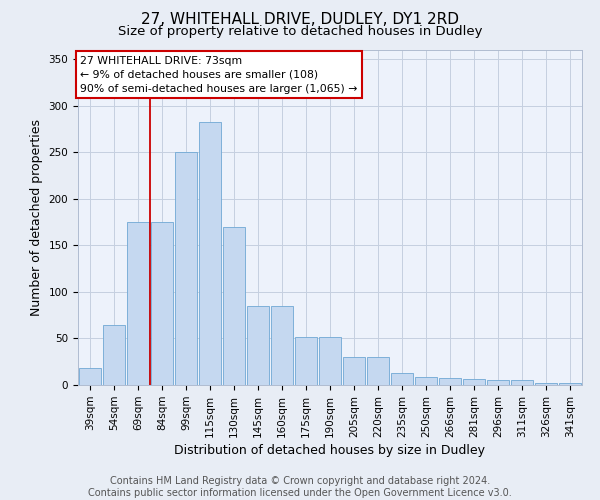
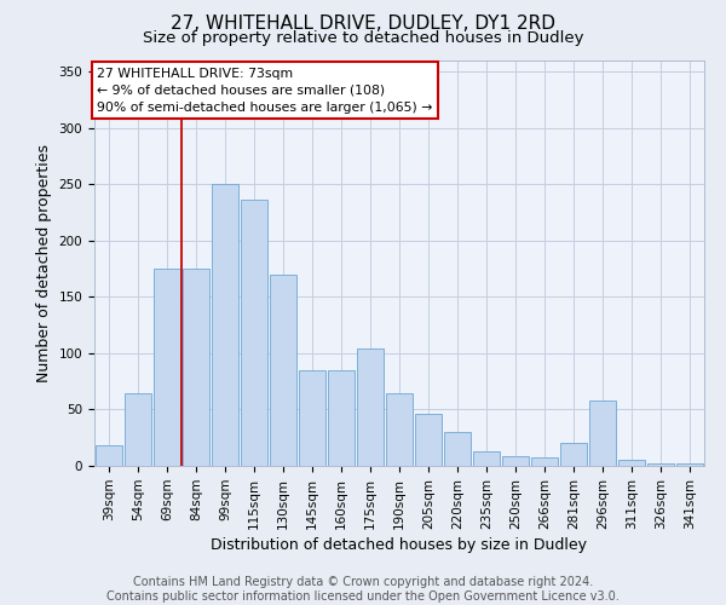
115sqm: 283 -> 236
175sqm: 52 -> 104
190sqm: 52 -> 64
205sqm: 30 -> 46
281sqm: 6 -> 20
296sqm: 5 -> 58
